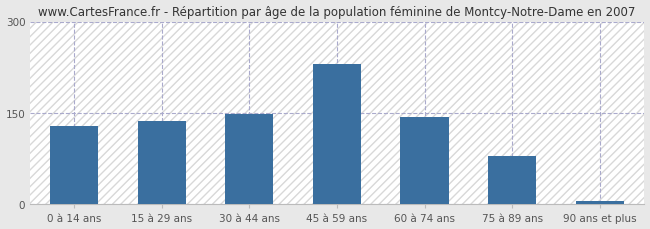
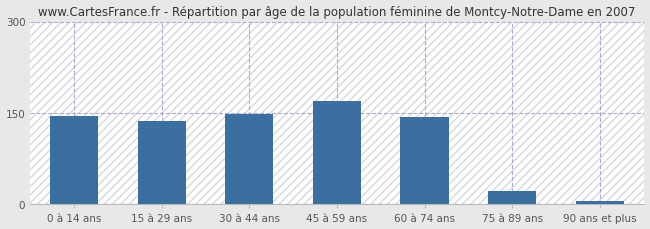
0 à 14 ans: 128 -> 145
45 à 59 ans: 230 -> 170
75 à 89 ans: 80 -> 22
